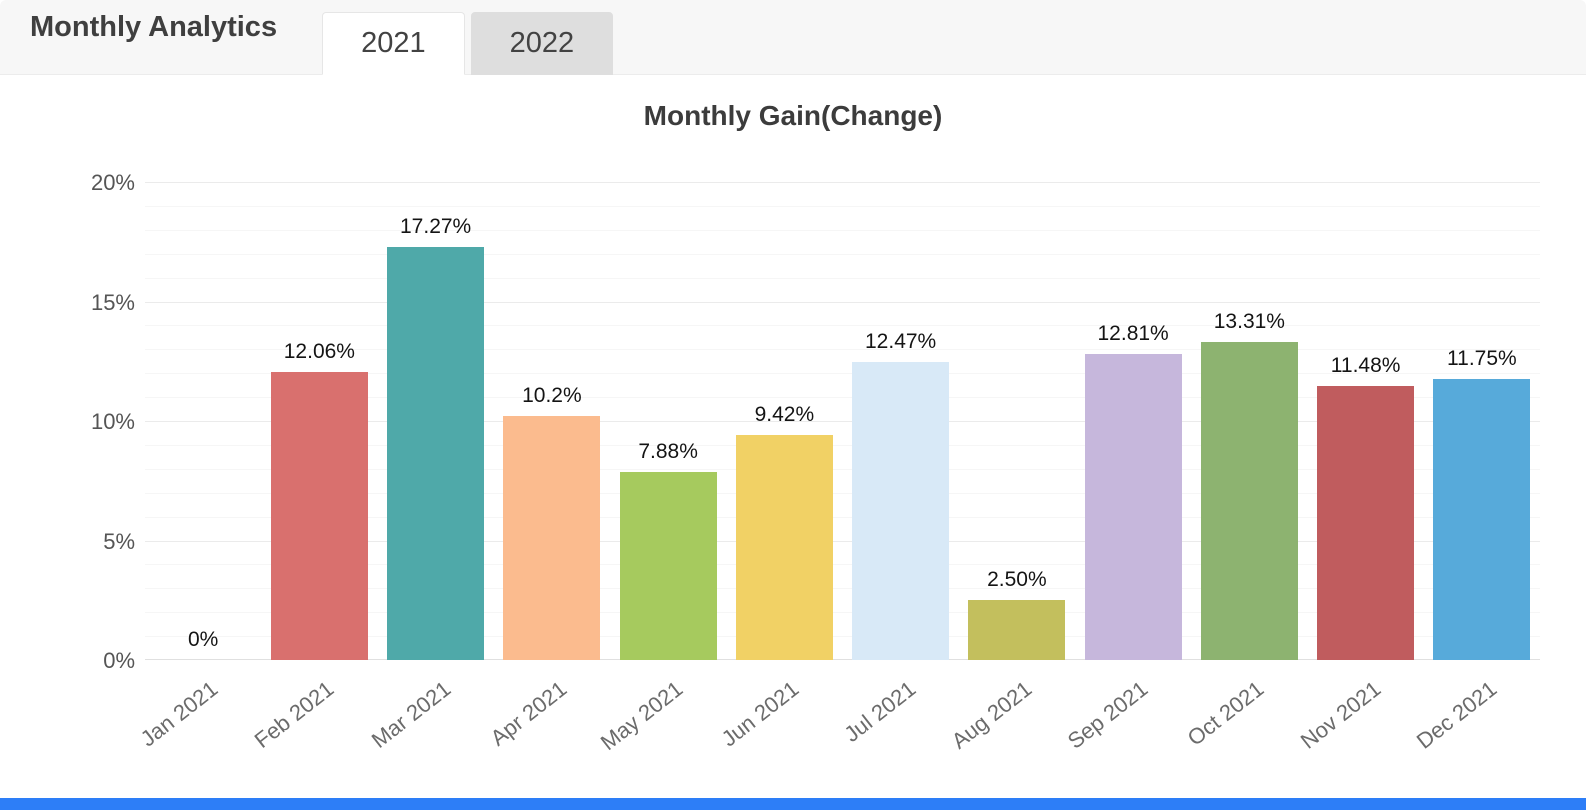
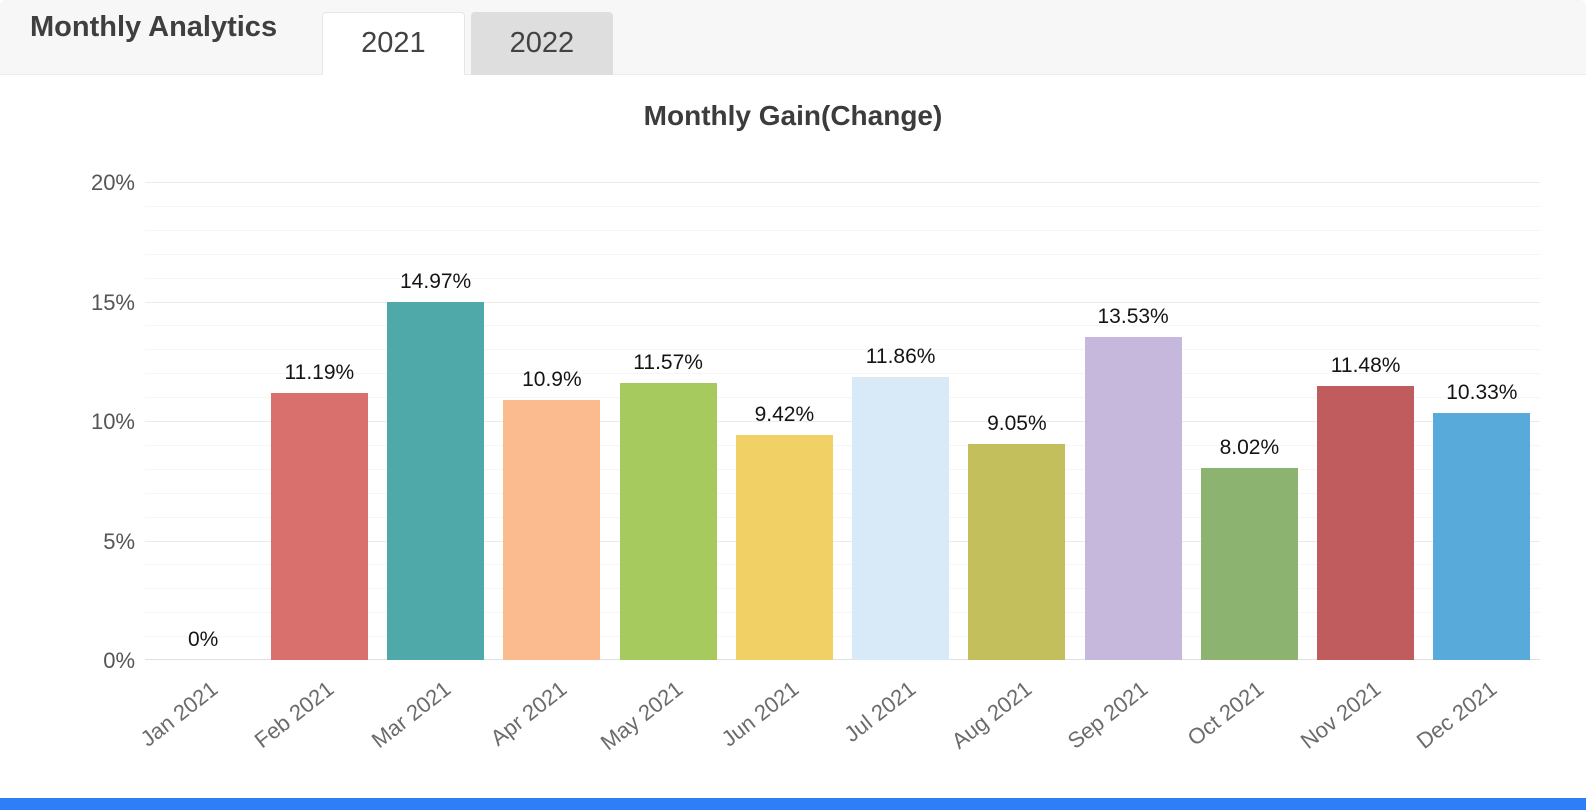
Feb 2021: 12.06% -> 11.19%
Mar 2021: 17.27% -> 14.97%
Apr 2021: 10.2% -> 10.9%
May 2021: 7.88% -> 11.57%
Jul 2021: 12.47% -> 11.86%
Aug 2021: 2.50% -> 9.05%
Sep 2021: 12.81% -> 13.53%
Oct 2021: 13.31% -> 8.02%
Dec 2021: 11.75% -> 10.33%
